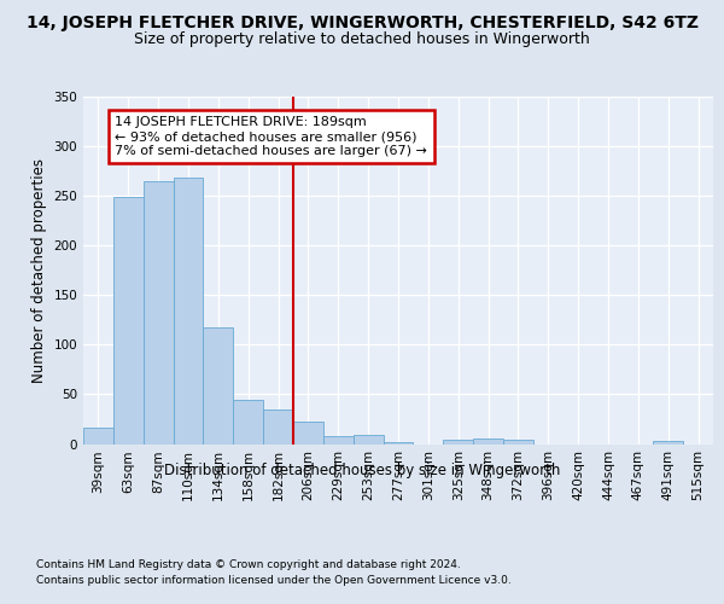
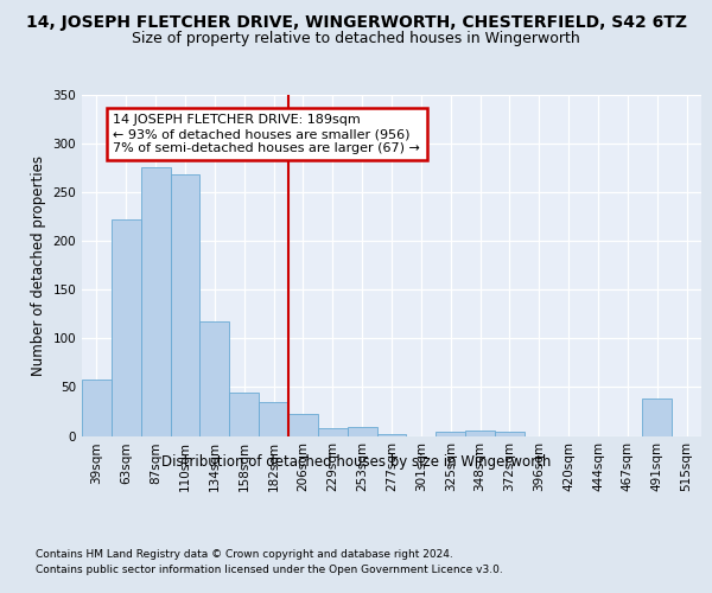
39sqm: 17 -> 58
63sqm: 249 -> 222
87sqm: 265 -> 276
491sqm: 3 -> 38
